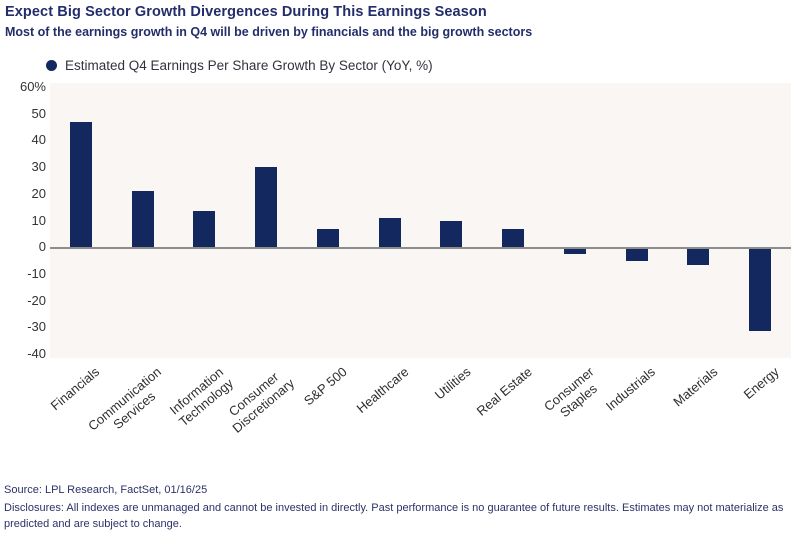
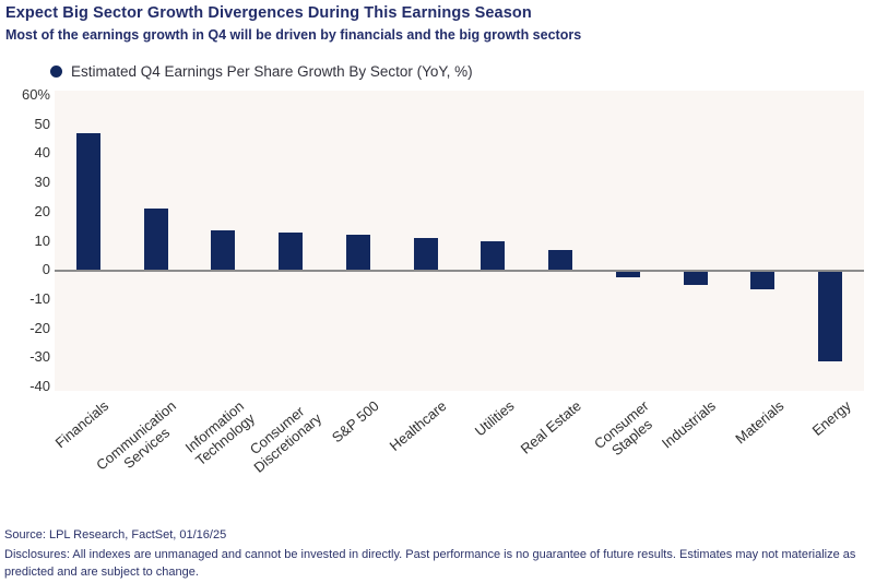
Consumer Discretionary: 30% -> 13%
S&P 500: 7% -> 12%
